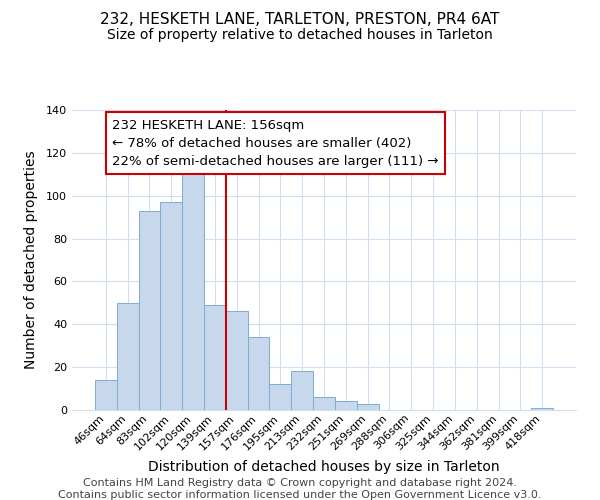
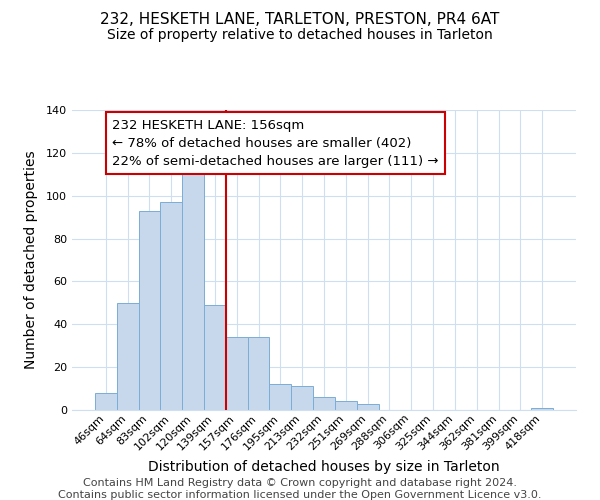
46sqm: 14 -> 8
157sqm: 46 -> 34
213sqm: 18 -> 11
